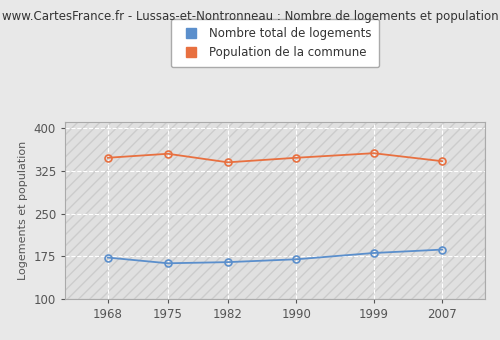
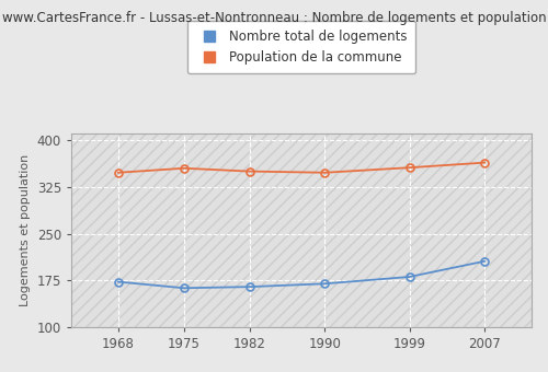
Population de la commune/1982: 340 -> 350
Nombre total de logements/2007: 187 -> 206
Population de la commune/2007: 342 -> 364
